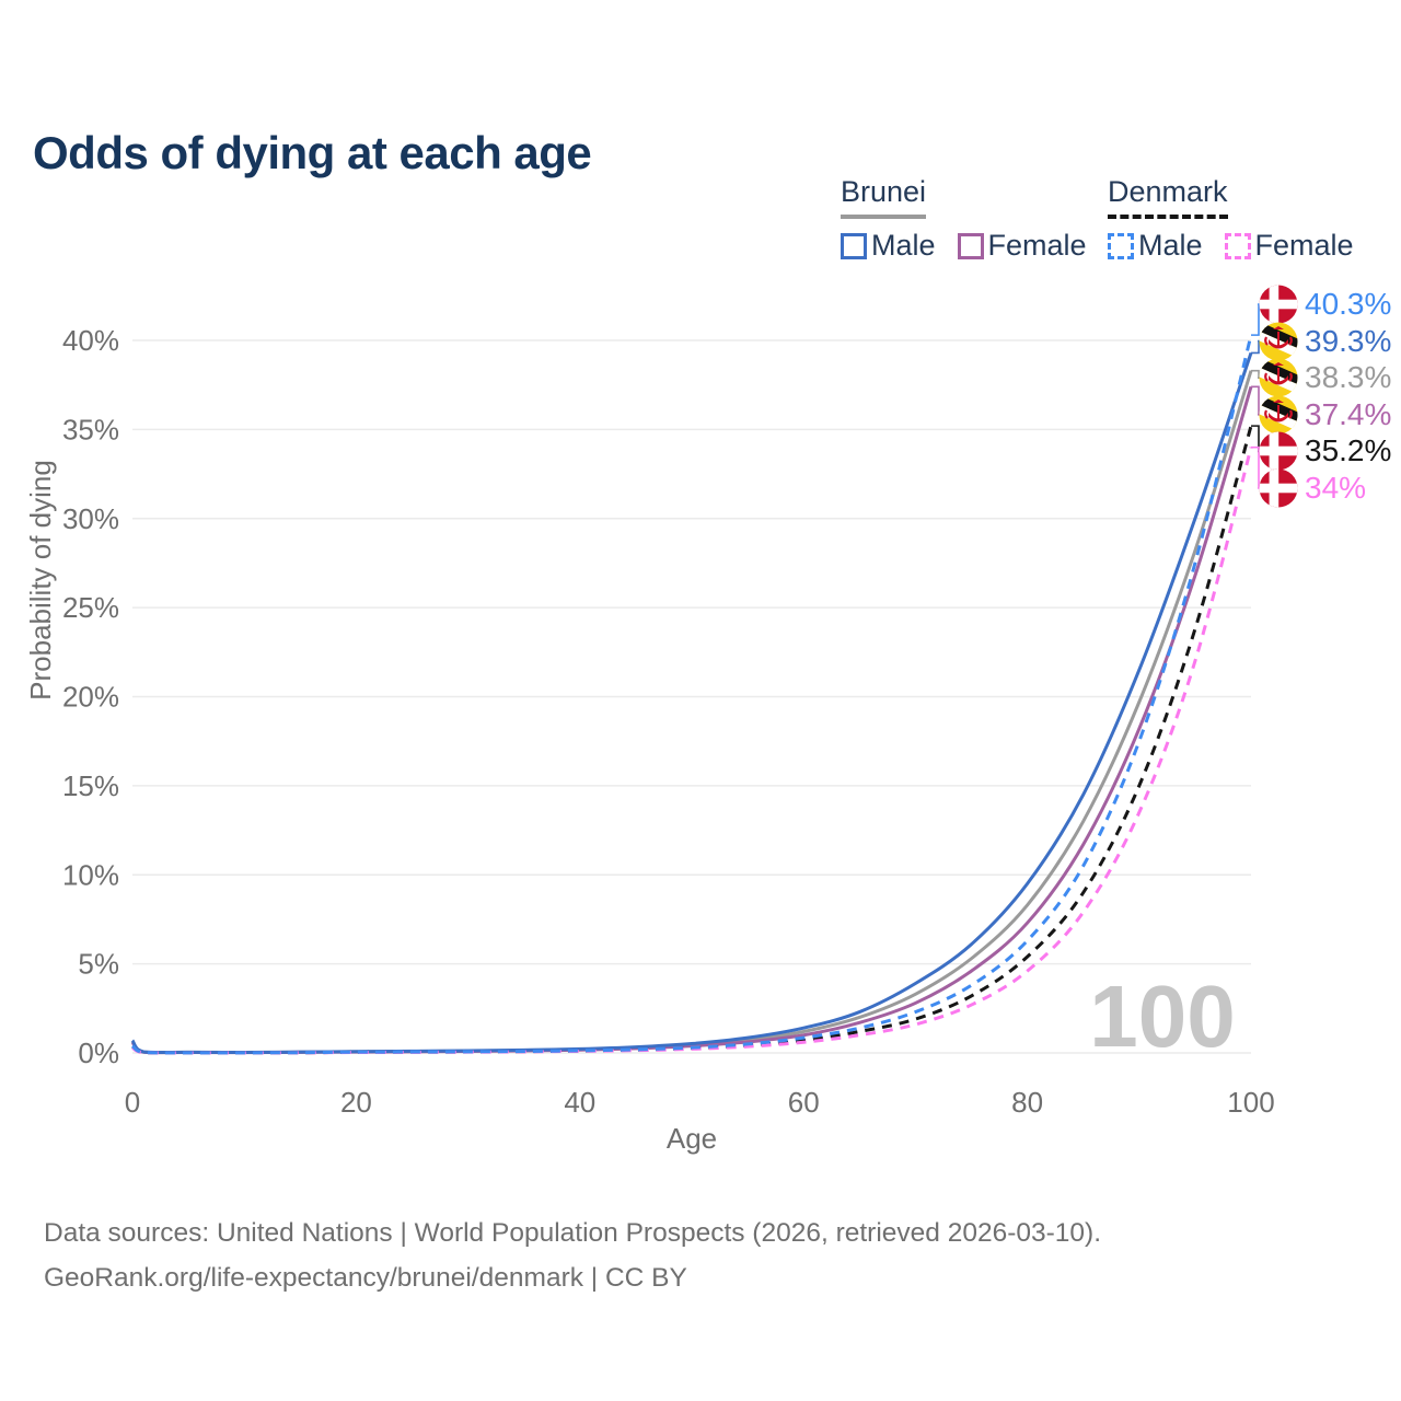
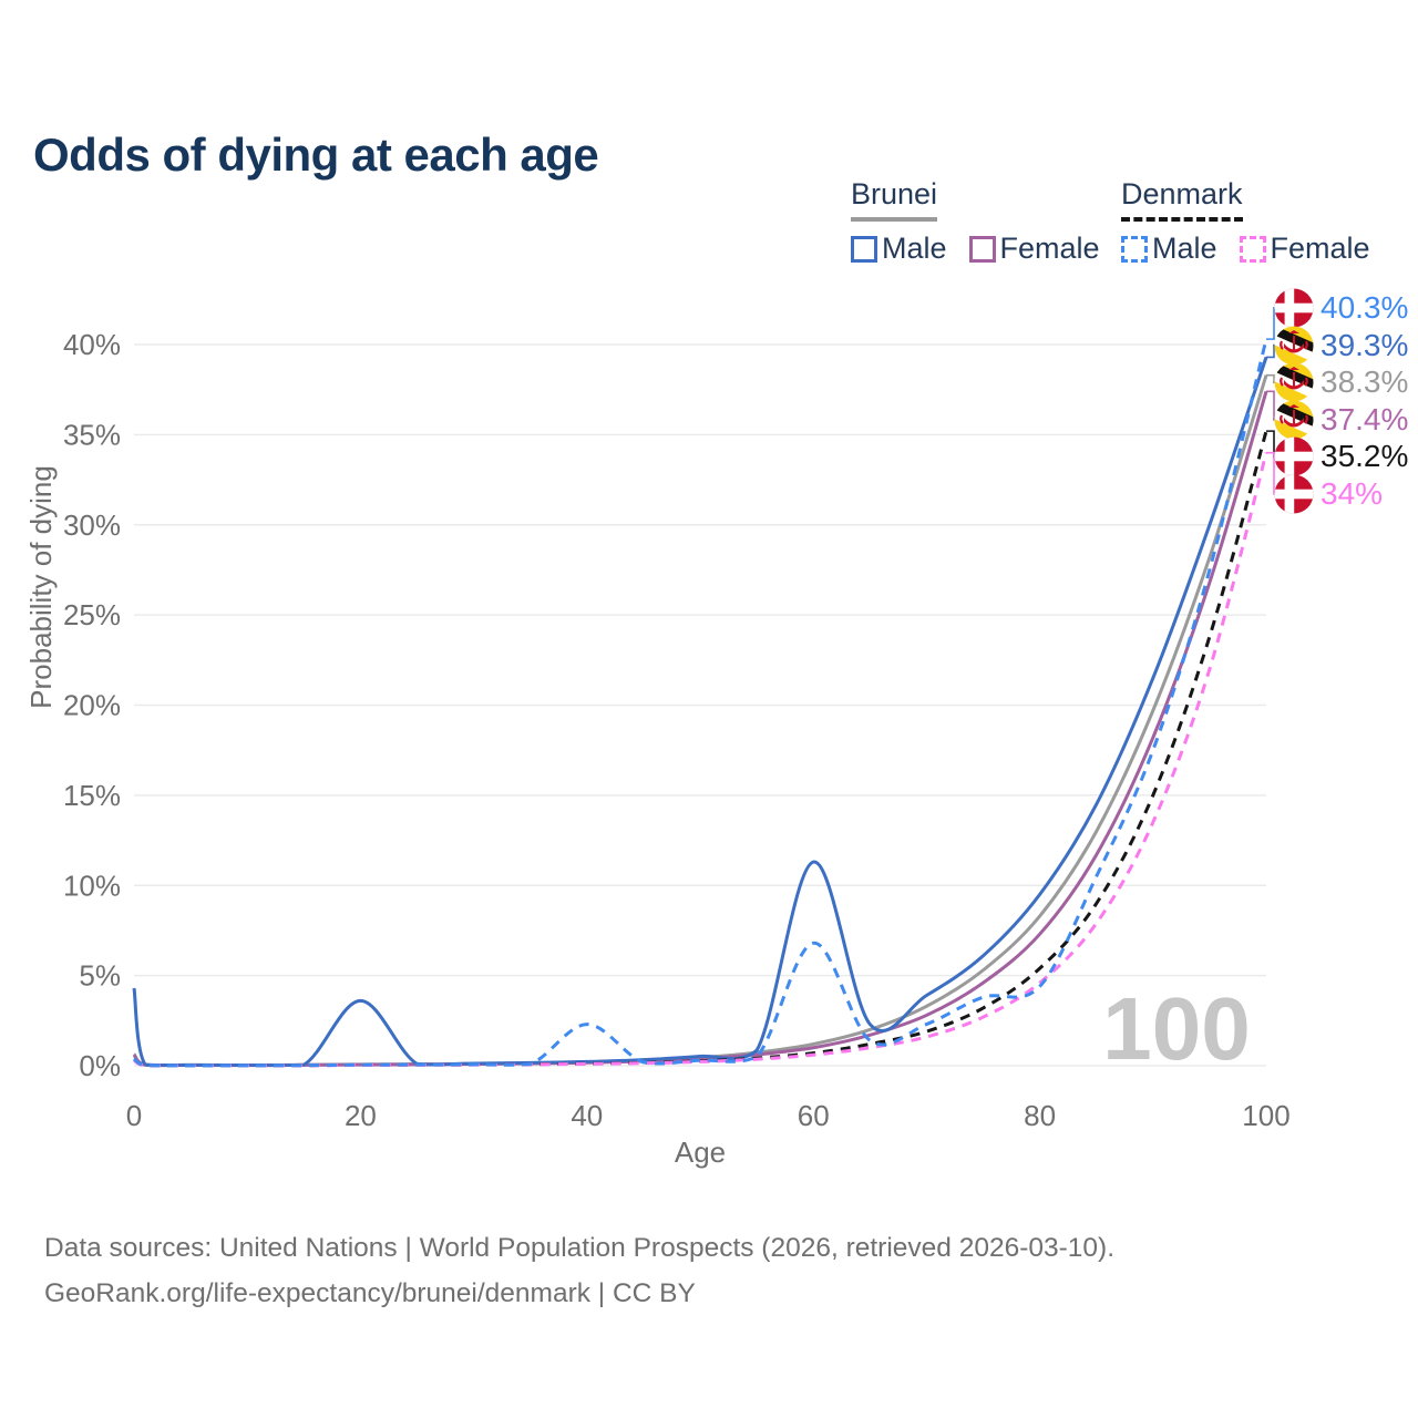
Brunei Male/0: 0.7% -> 4.3%
Brunei Male/20: 0.1% -> 3.6%
Denmark Male/40: 0.1% -> 2.3%
Brunei Male/60: 1.4% -> 11.3%
Denmark Male/60: 0.8% -> 6.8%
Denmark Male/80: 6.3% -> 4.4%
